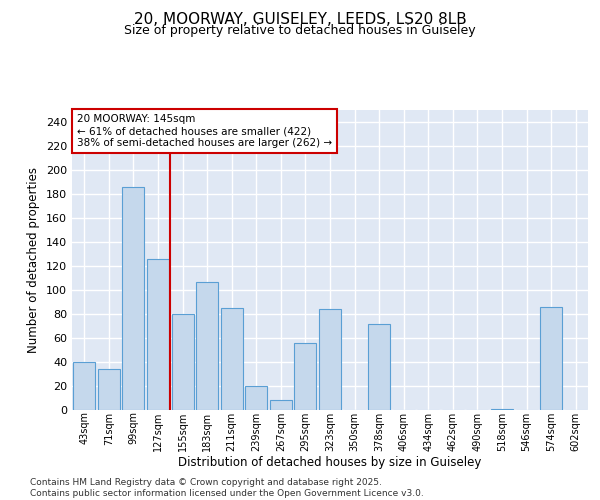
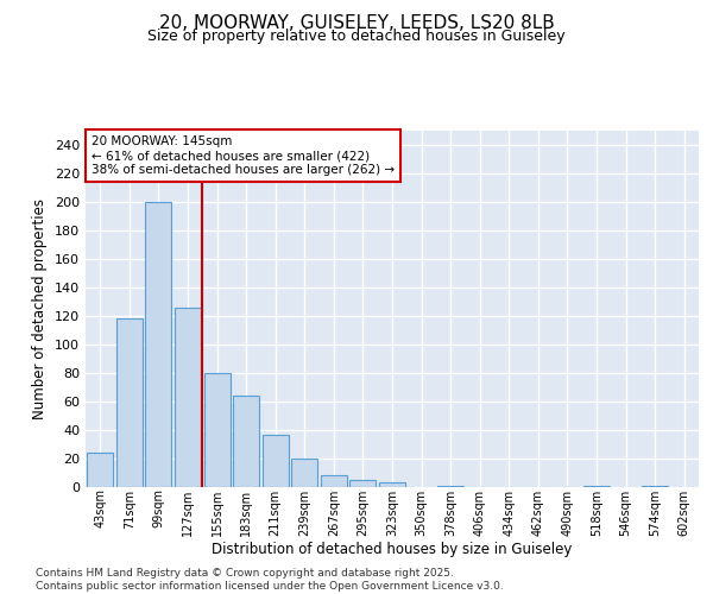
43sqm: 40 -> 24
71sqm: 34 -> 118
99sqm: 186 -> 200
183sqm: 107 -> 64
211sqm: 85 -> 37
295sqm: 56 -> 5
323sqm: 84 -> 3
378sqm: 72 -> 1
574sqm: 86 -> 1
